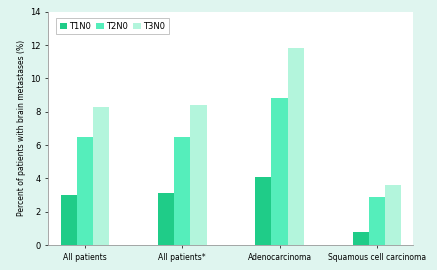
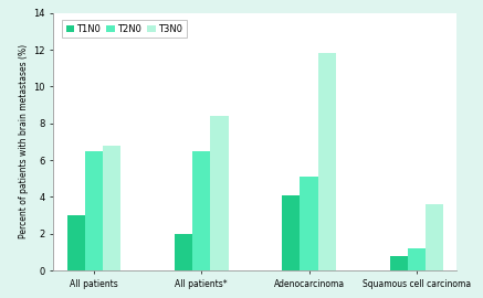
T3N0/All patients: 8.3 -> 6.8
T1N0/All patients*: 3.1 -> 2.0
T2N0/Adenocarcinoma: 8.8 -> 5.1
T2N0/Squamous cell carcinoma: 2.9 -> 1.2
